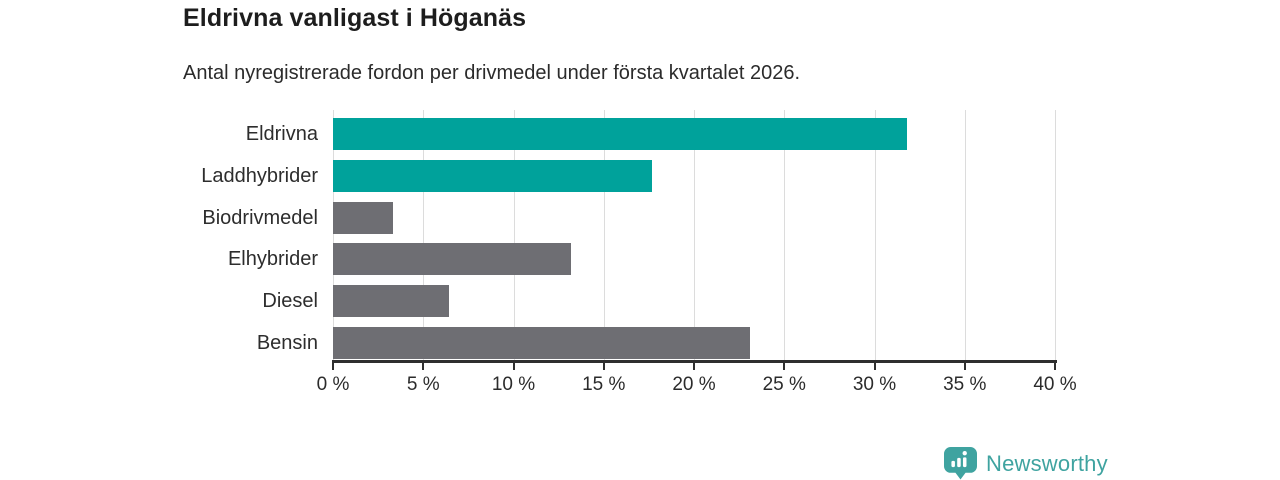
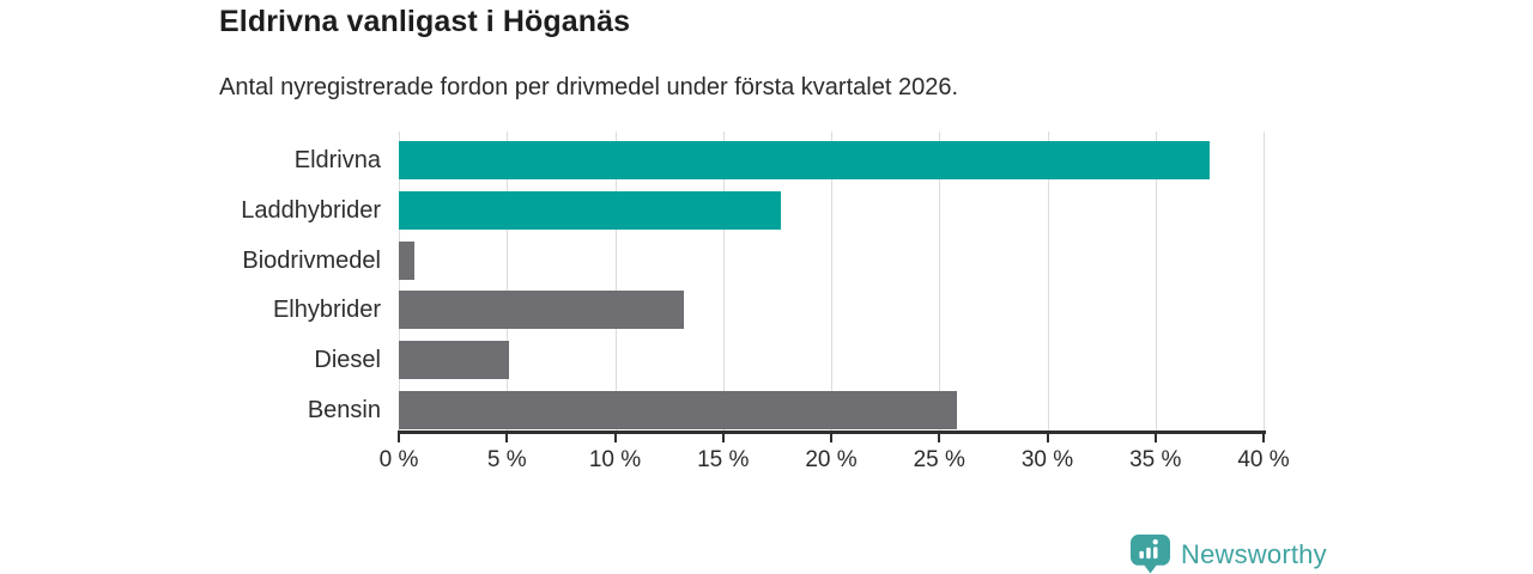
Eldrivna: 31.8% -> 37.5%
Biodrivmedel: 3.3% -> 0.7%
Diesel: 6.4% -> 5.1%
Bensin: 23.1% -> 25.8%
